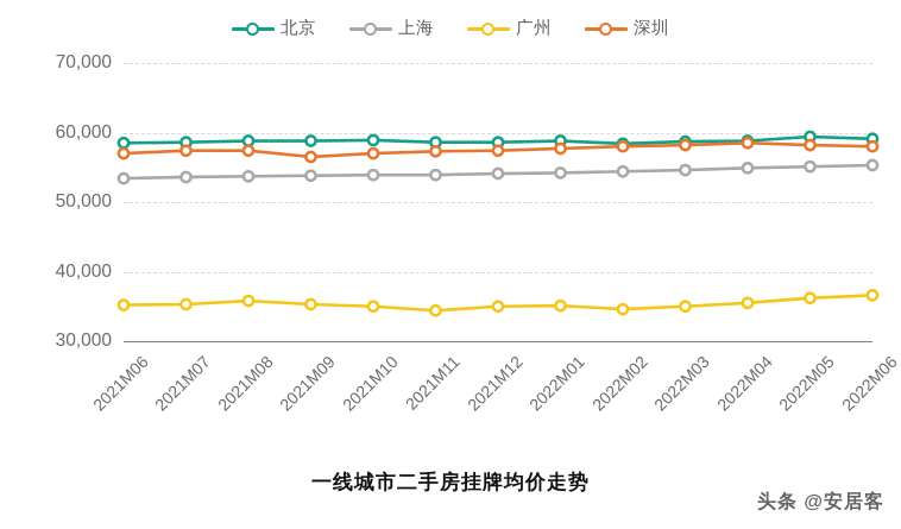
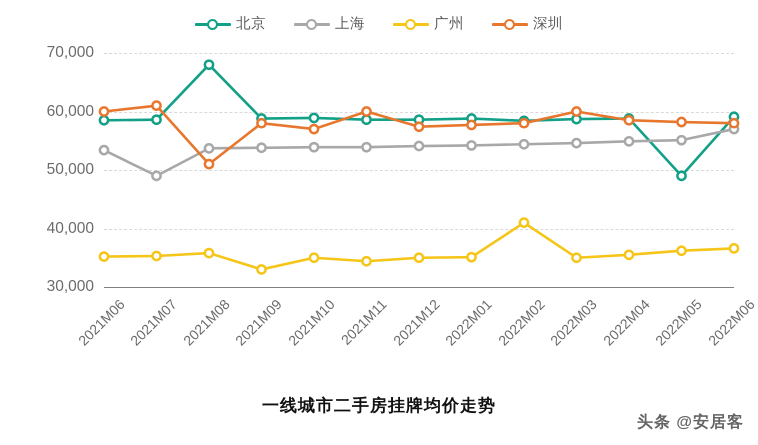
深圳/2021M06: 57000 -> 60000
上海/2021M07: 54000 -> 49000
深圳/2021M07: 57000 -> 61000
北京/2021M08: 59000 -> 68000
深圳/2021M08: 57000 -> 51000
广州/2021M09: 35000 -> 33000
深圳/2021M09: 56000 -> 58000
深圳/2021M11: 57000 -> 60000
广州/2022M02: 35000 -> 41000
深圳/2022M03: 58000 -> 60000
北京/2022M05: 59000 -> 49000
上海/2022M06: 55000 -> 57000
